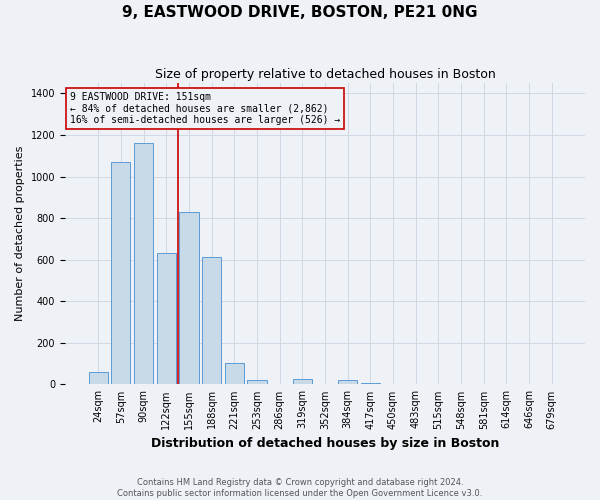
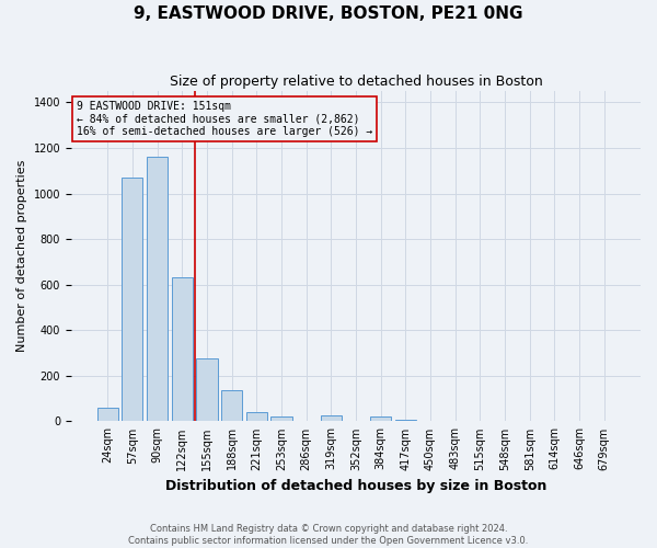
155sqm: 830 -> 275
188sqm: 615 -> 135
221sqm: 105 -> 40
